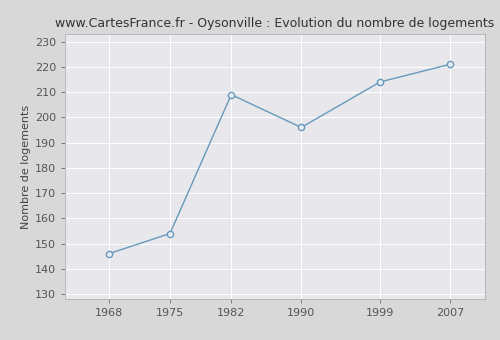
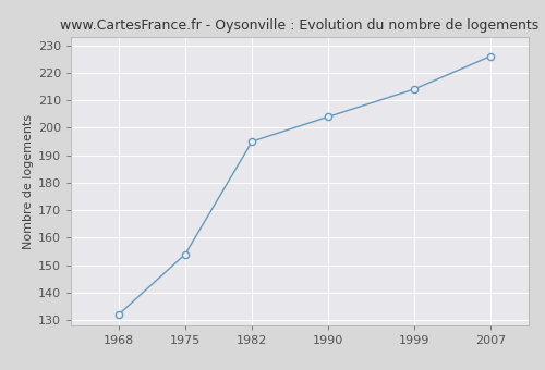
1968: 146 -> 132
1982: 209 -> 195
1990: 196 -> 204
2007: 221 -> 226
